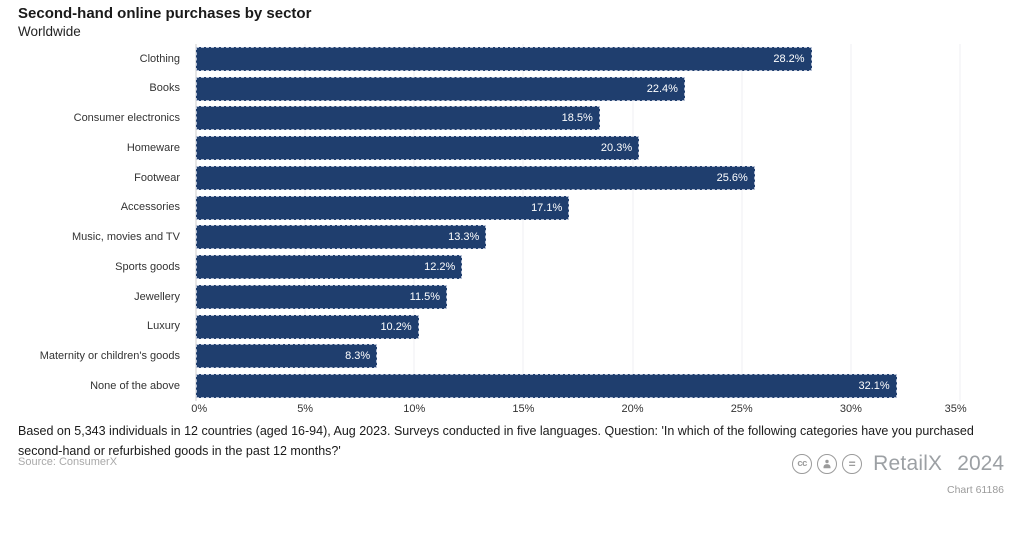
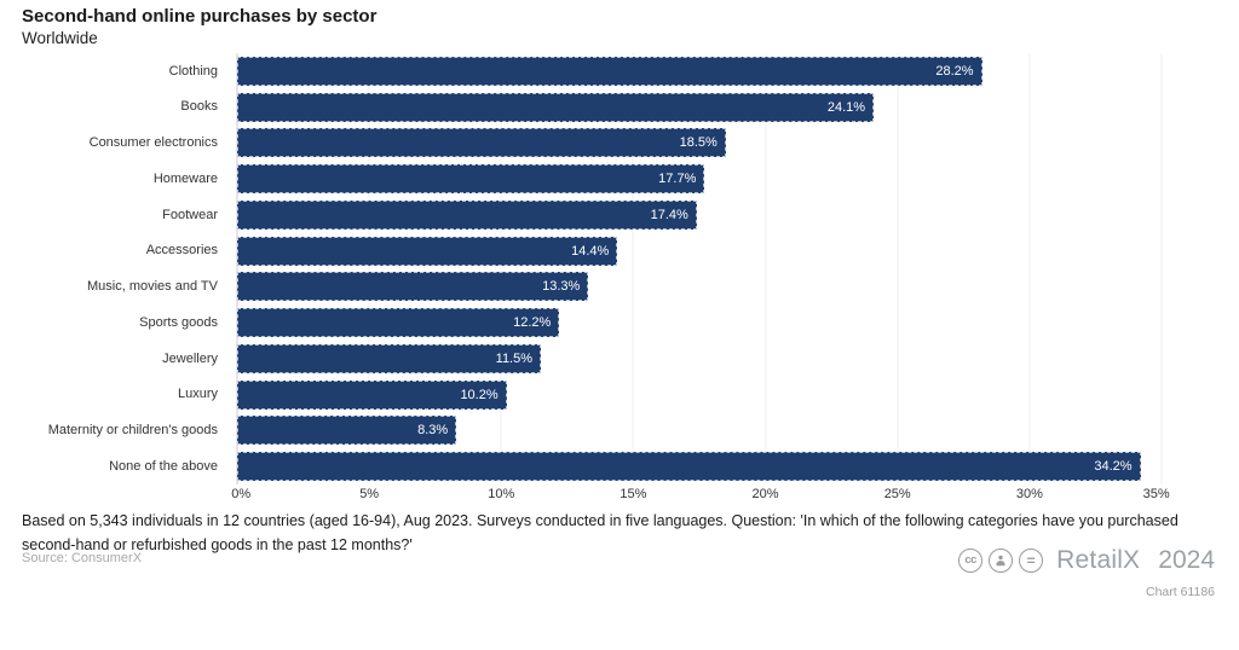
Books: 22.4% -> 24.1%
Homeware: 20.3% -> 17.7%
Footwear: 25.6% -> 17.4%
Accessories: 17.1% -> 14.4%
None of the above: 32.1% -> 34.2%
